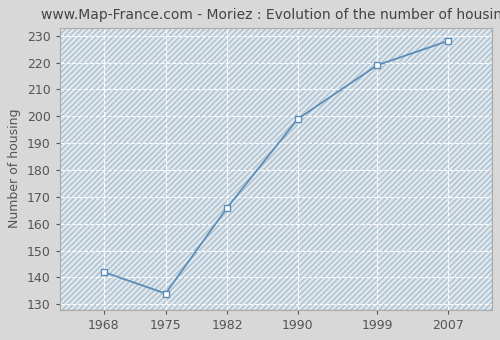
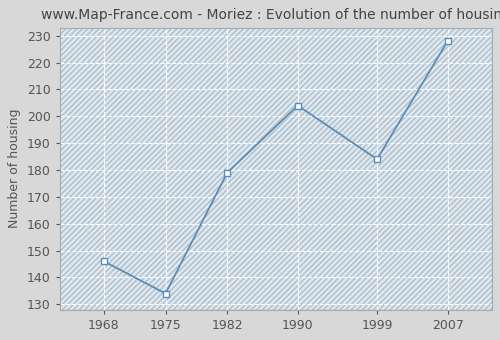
1968: 142 -> 146
1982: 166 -> 179
1990: 199 -> 204
1999: 219 -> 184
